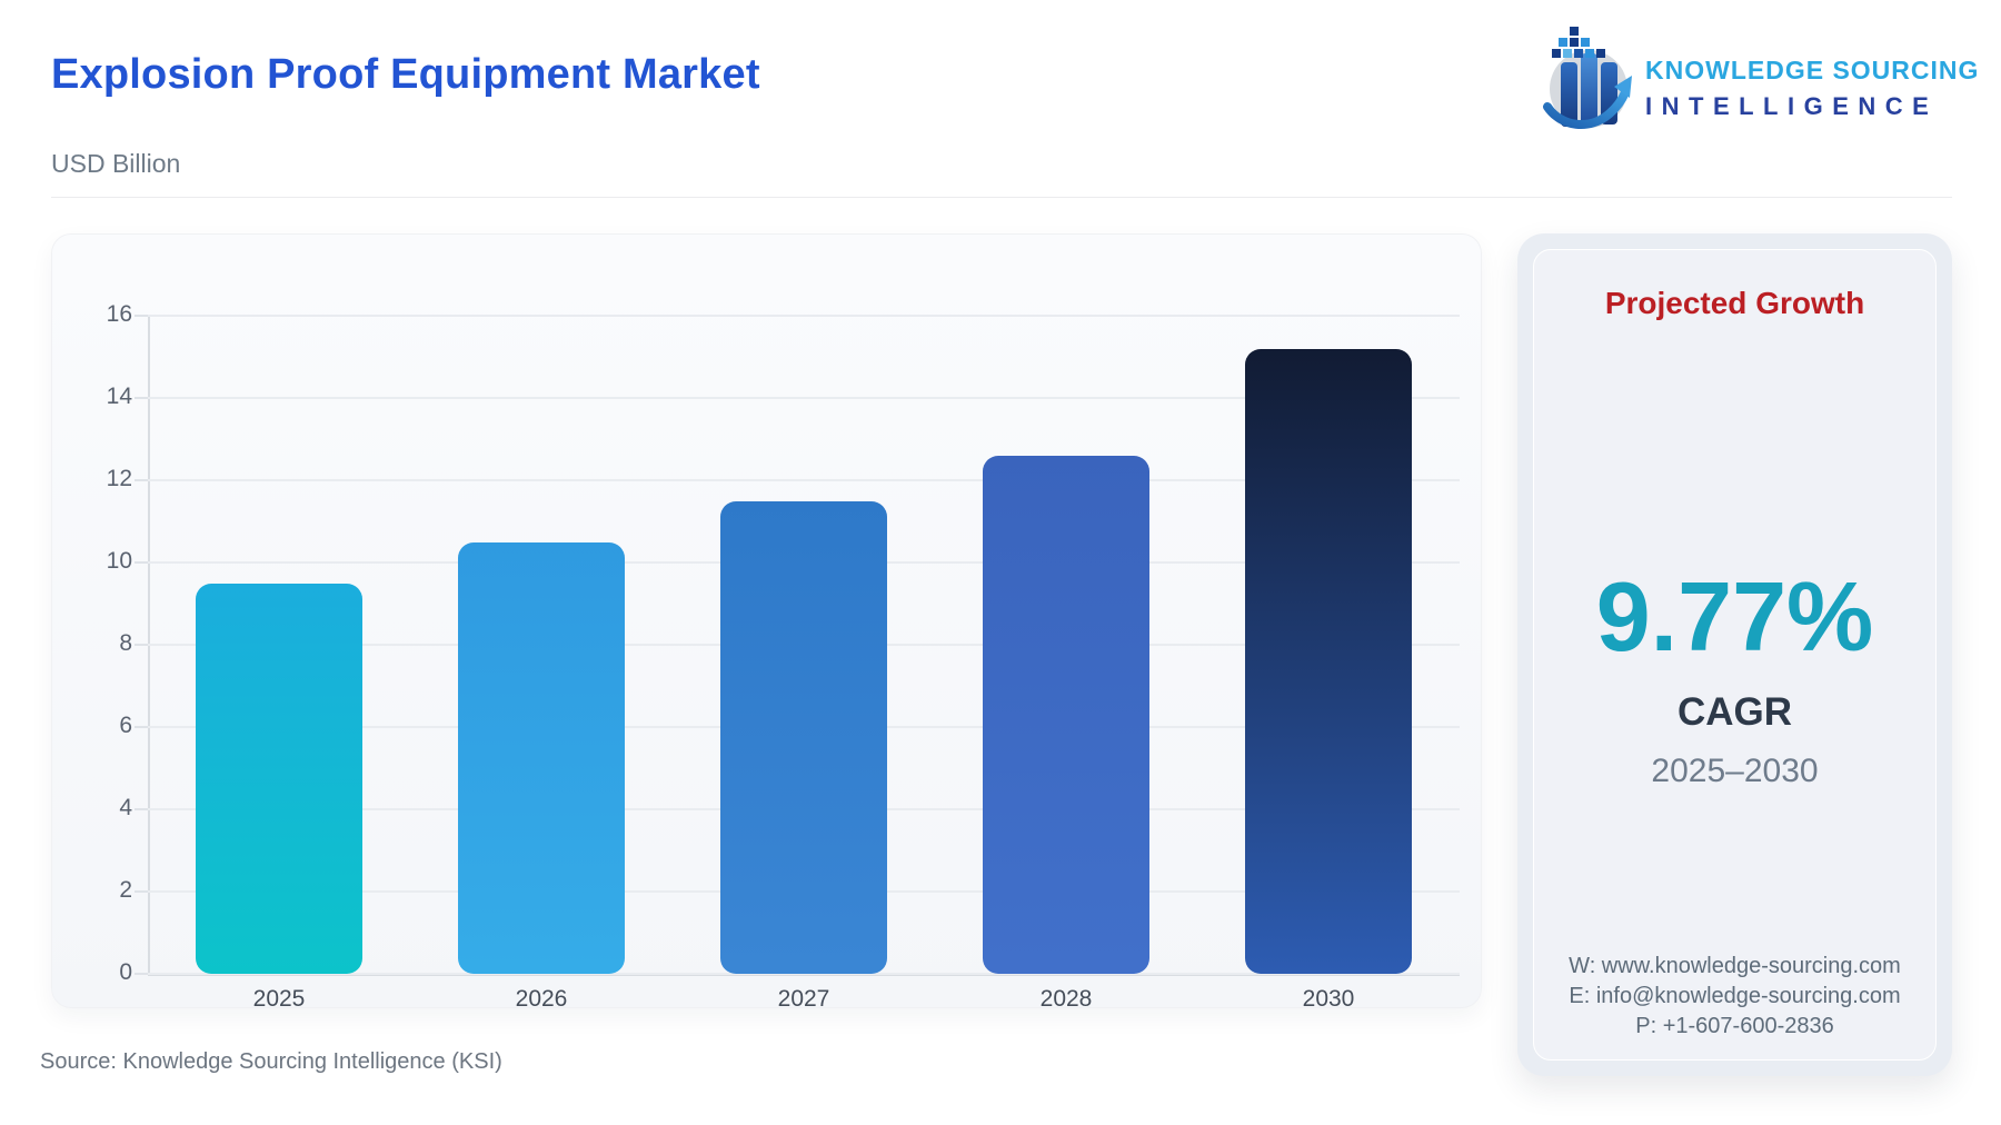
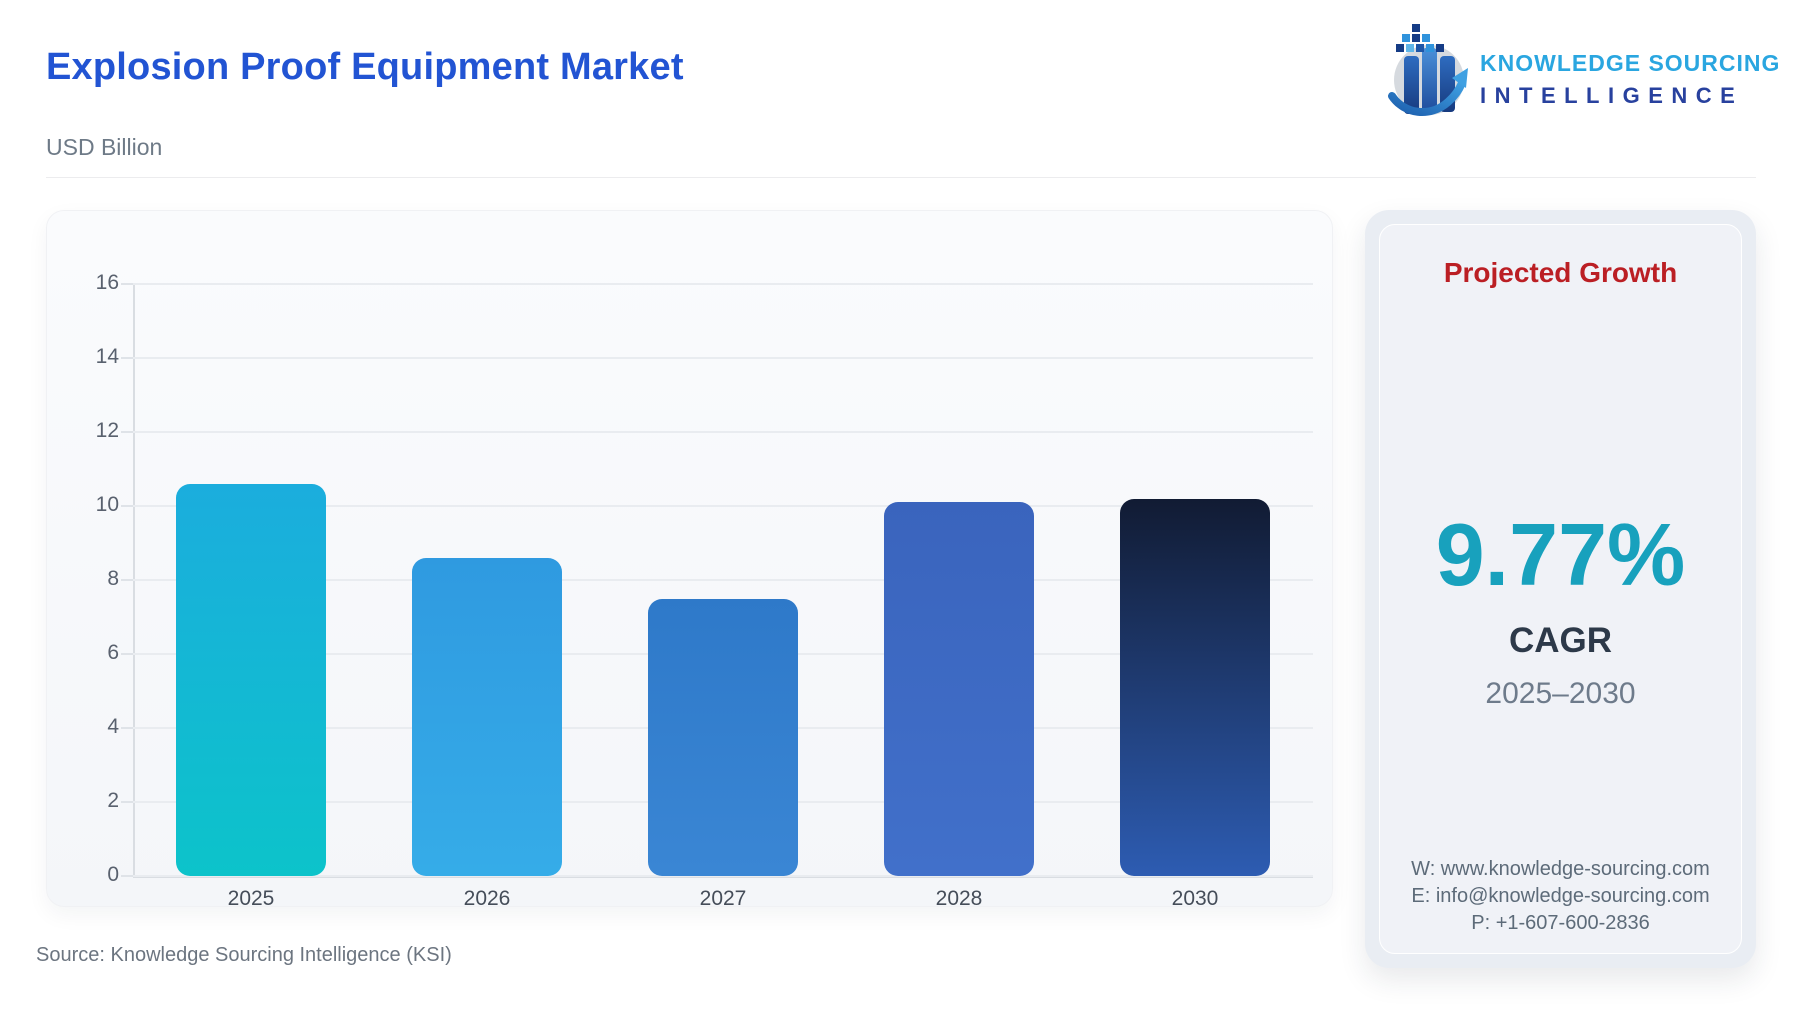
2025: 9.5 -> 10.6
2026: 10.5 -> 8.6
2027: 11.5 -> 7.5
2028: 12.6 -> 10.1
2030: 15.2 -> 10.2
